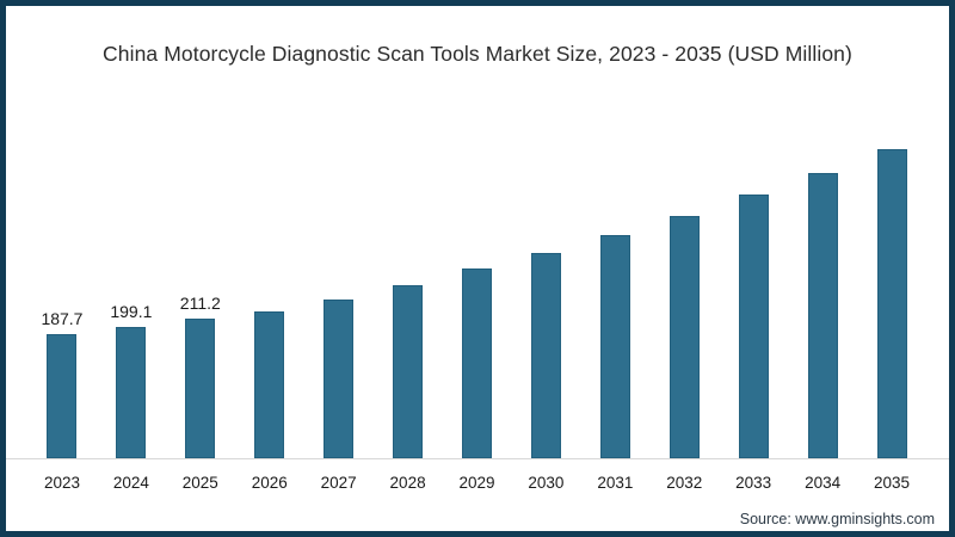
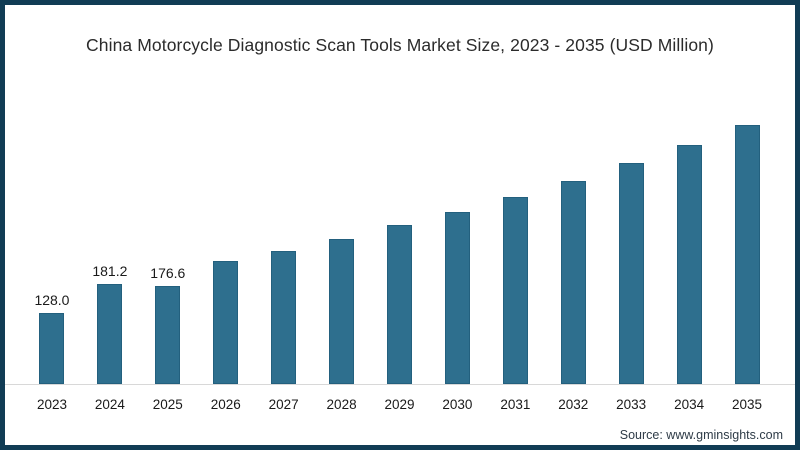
2023: 187.7 -> 128.0
2024: 199.1 -> 181.2
2025: 211.2 -> 176.6
